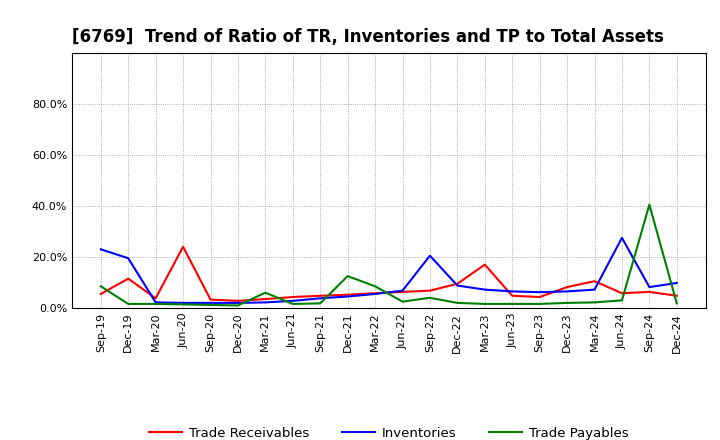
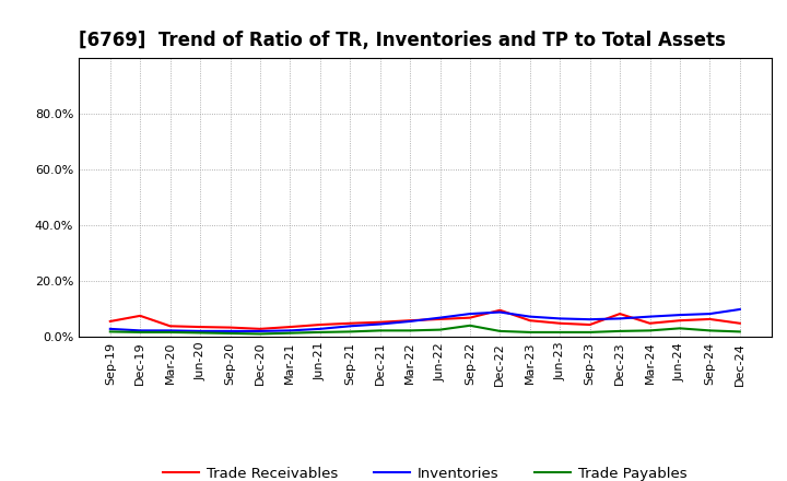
Inventories/Sep-19: 23.0% -> 2.8%
Trade Payables/Sep-19: 8.5% -> 1.8%
Trade Receivables/Dec-19: 11.5% -> 7.5%
Inventories/Dec-19: 19.5% -> 2.2%
Trade Receivables/Jun-20: 24.0% -> 3.5%
Trade Payables/Mar-21: 6.0% -> 1.3%
Trade Payables/Dec-21: 12.5% -> 2.2%
Trade Payables/Mar-22: 8.5% -> 2.2%
Inventories/Sep-22: 20.5% -> 8.2%
Trade Receivables/Mar-23: 17.0% -> 5.8%
Trade Receivables/Mar-24: 10.5% -> 4.8%
Inventories/Jun-24: 27.5% -> 7.8%
Trade Payables/Sep-24: 40.5% -> 2.2%
